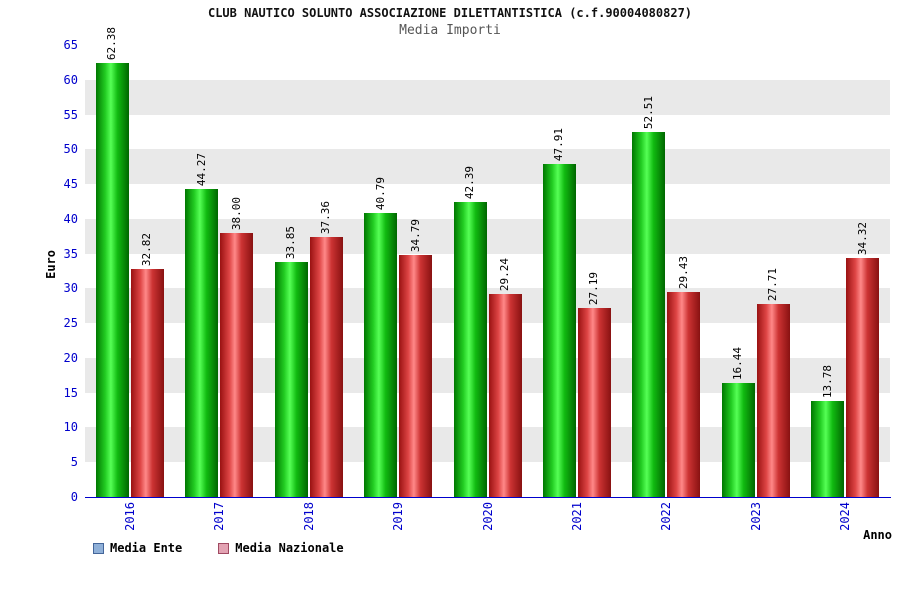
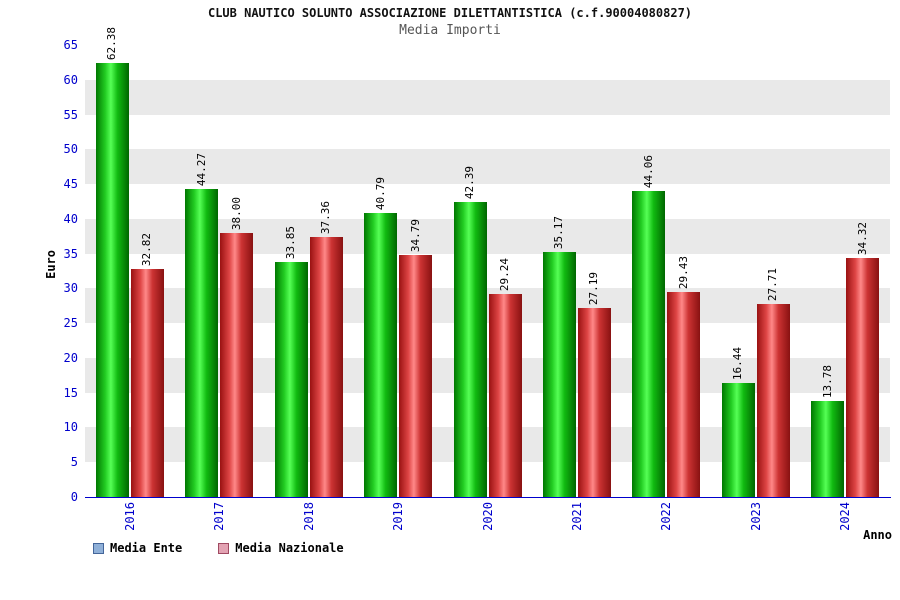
Media Ente/2021: 47.91 -> 35.17
Media Ente/2022: 52.51 -> 44.06
